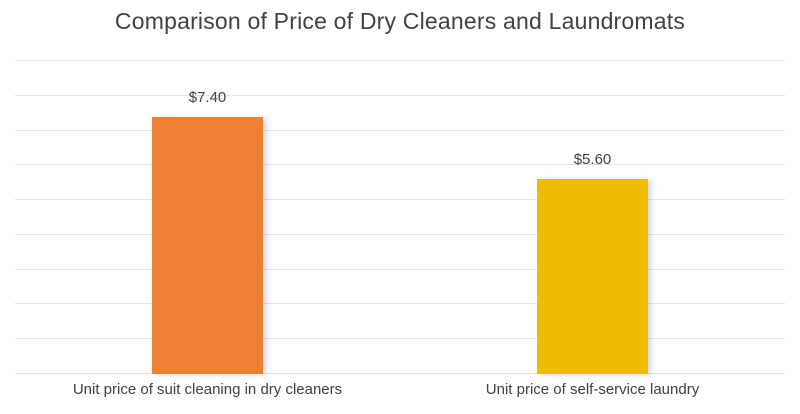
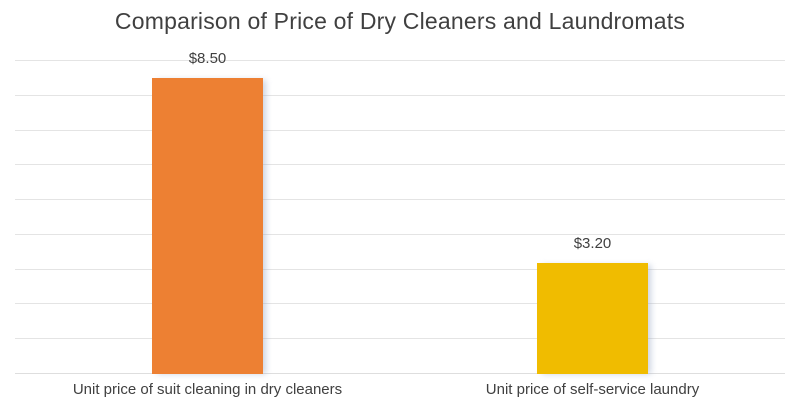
Unit price of suit cleaning in dry cleaners: $7.40 -> $8.50
Unit price of self-service laundry: $5.60 -> $3.20
